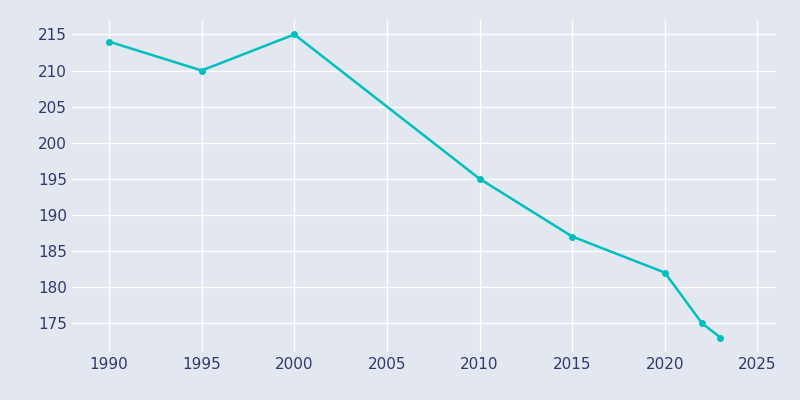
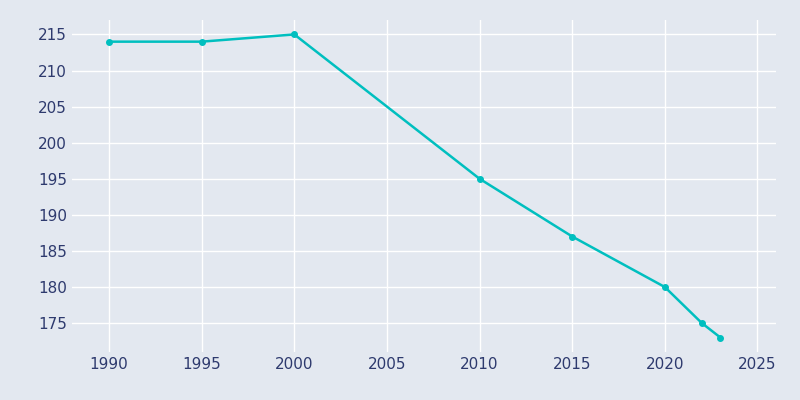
1995: 210 -> 214
2020: 182 -> 180
